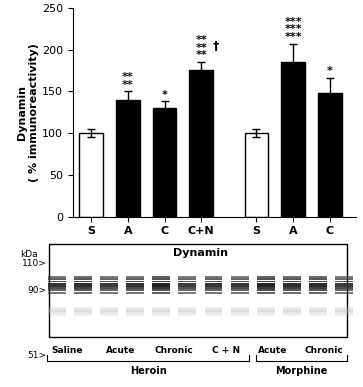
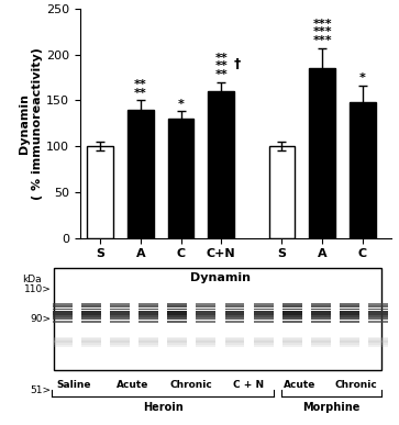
C+N: 175 -> 160
